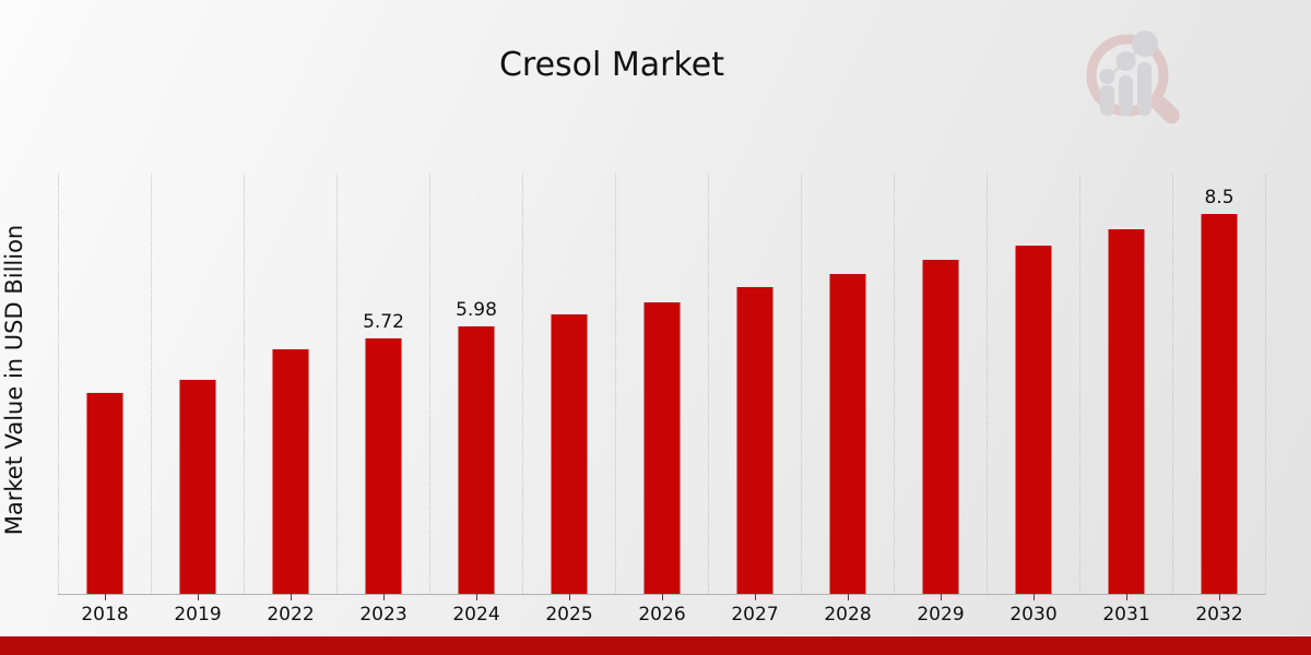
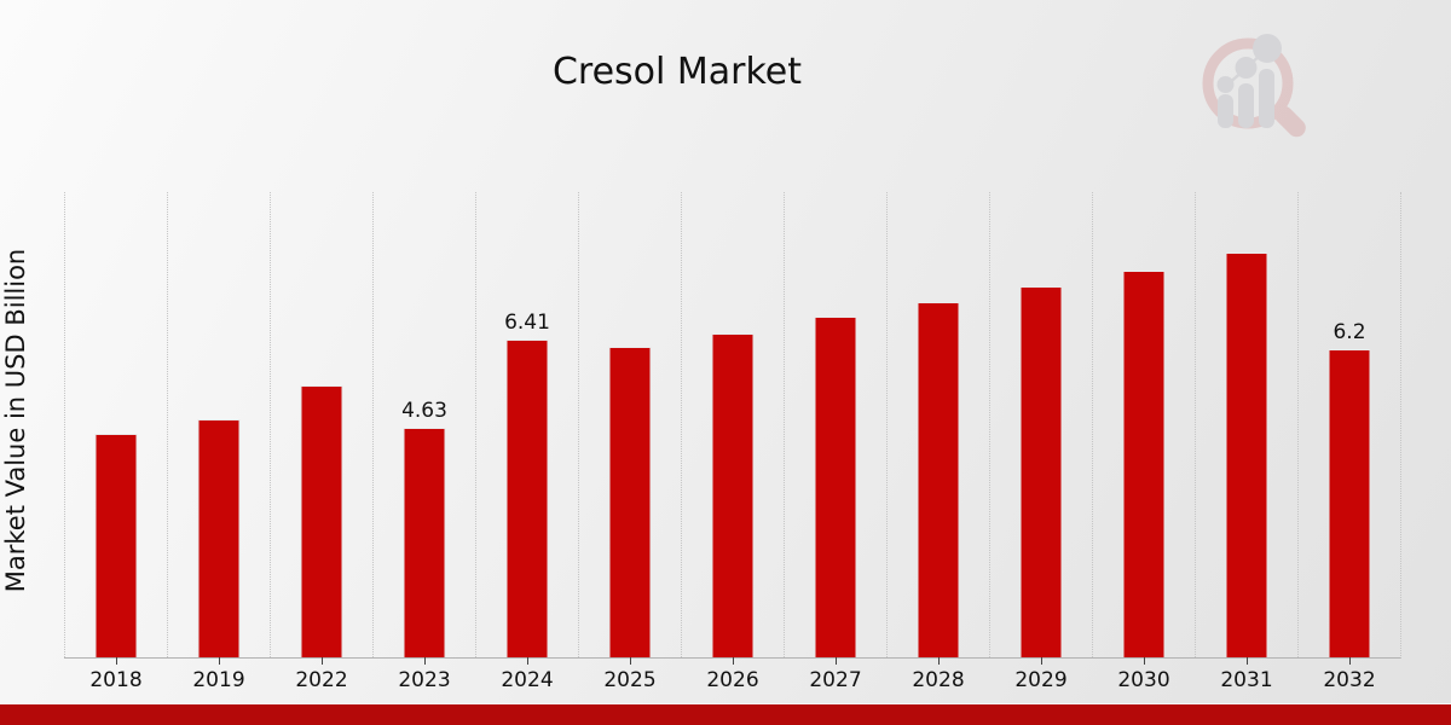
2023: 5.72 -> 4.63
2024: 5.98 -> 6.41
2032: 8.5 -> 6.2
